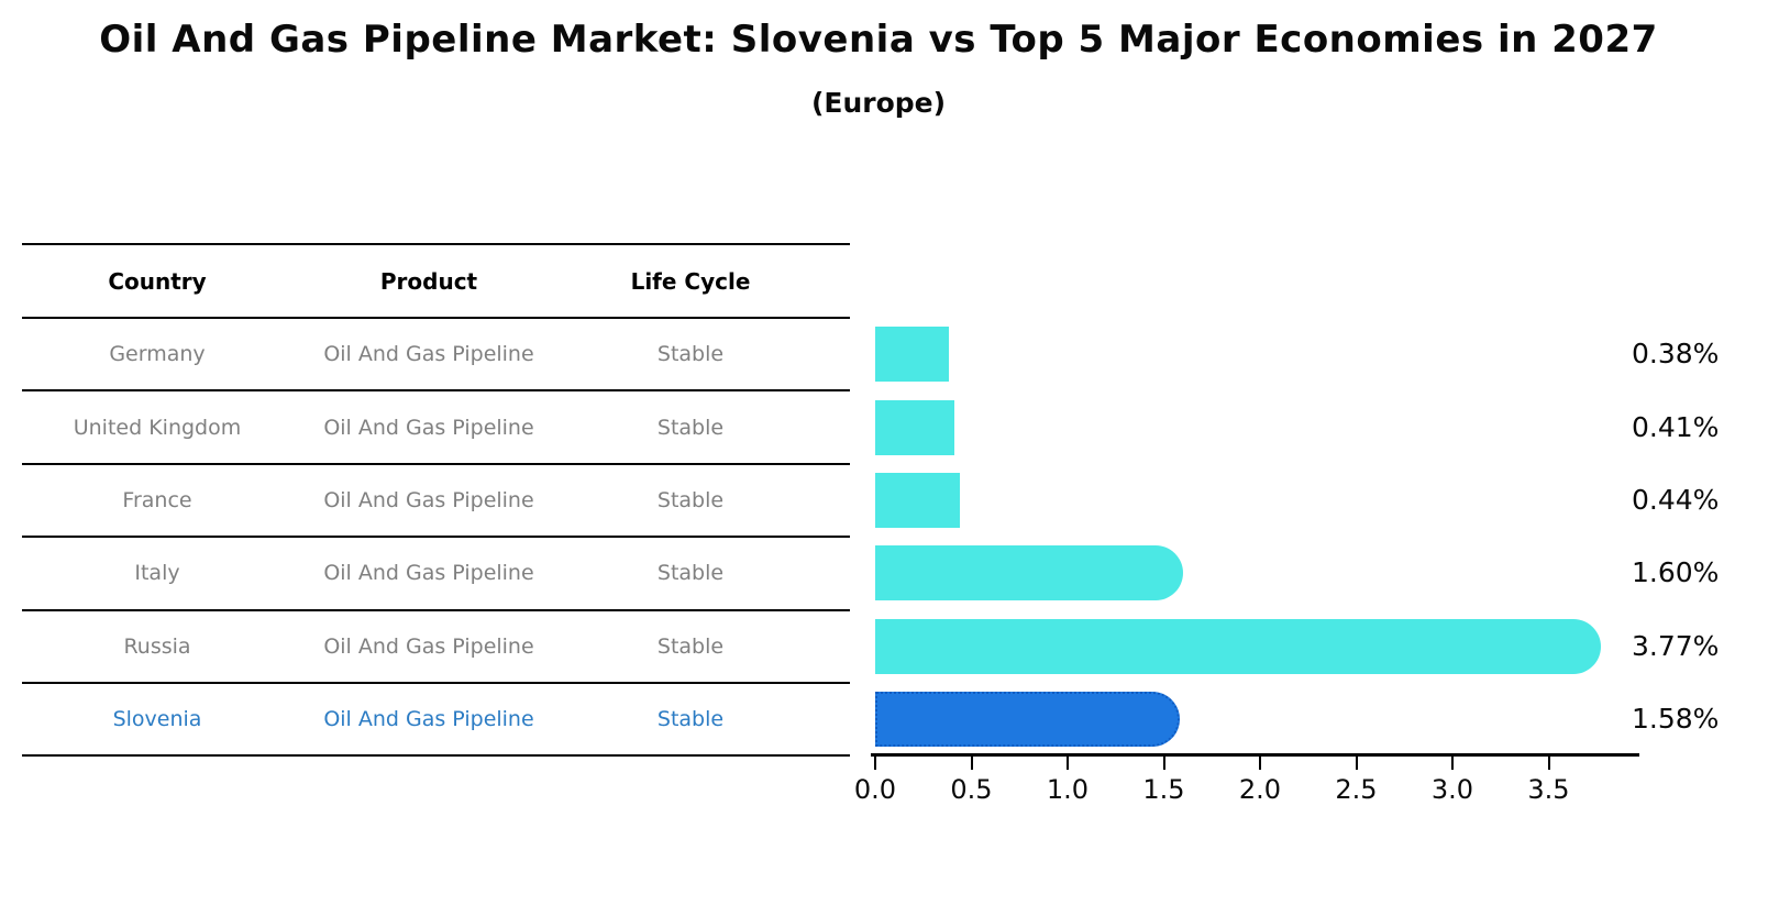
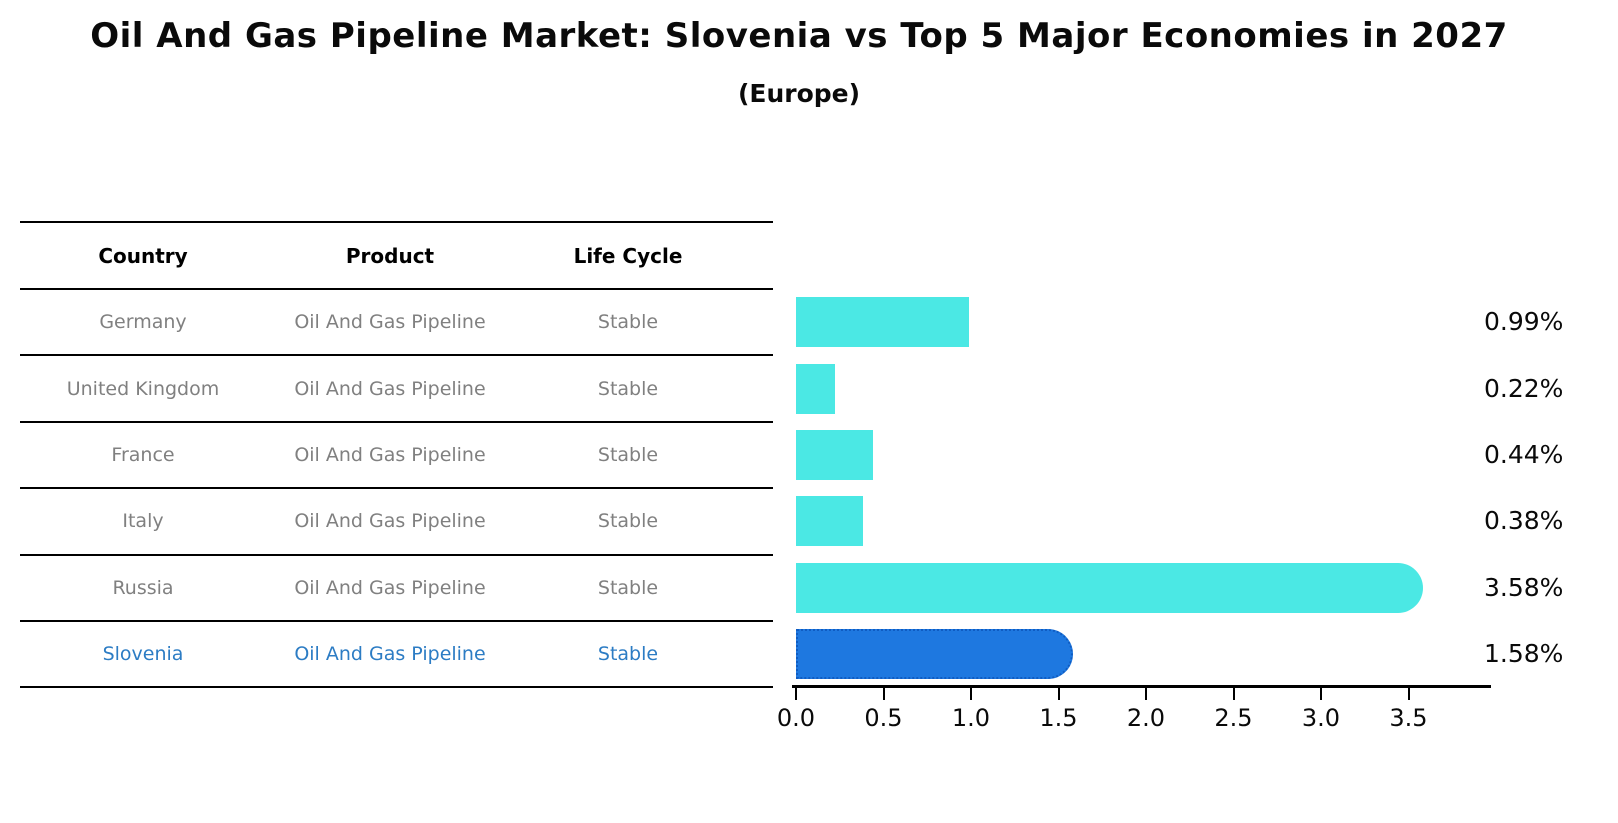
Germany: 0.38% -> 0.99%
United Kingdom: 0.41% -> 0.22%
Italy: 1.60% -> 0.38%
Russia: 3.77% -> 3.58%
